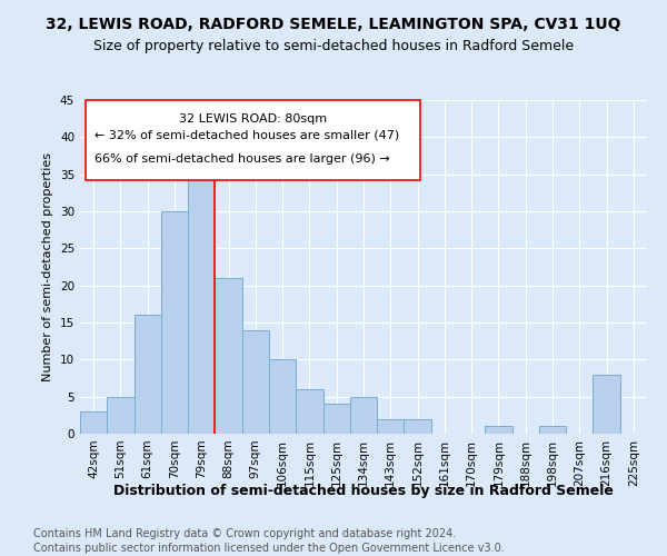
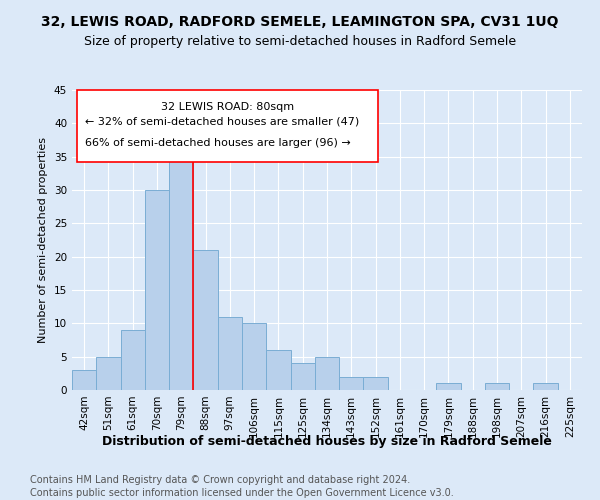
61sqm: 16 -> 9
97sqm: 14 -> 11
216sqm: 8 -> 1
